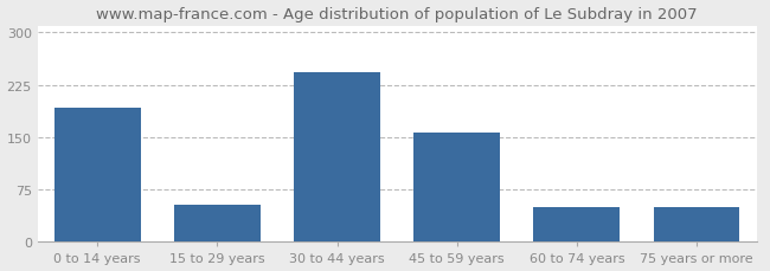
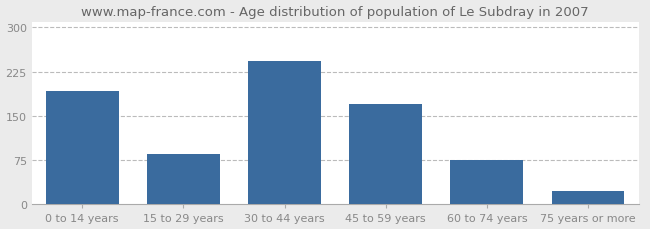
15 to 29 years: 54 -> 85
45 to 59 years: 156 -> 170
60 to 74 years: 50 -> 76
75 years or more: 50 -> 22
